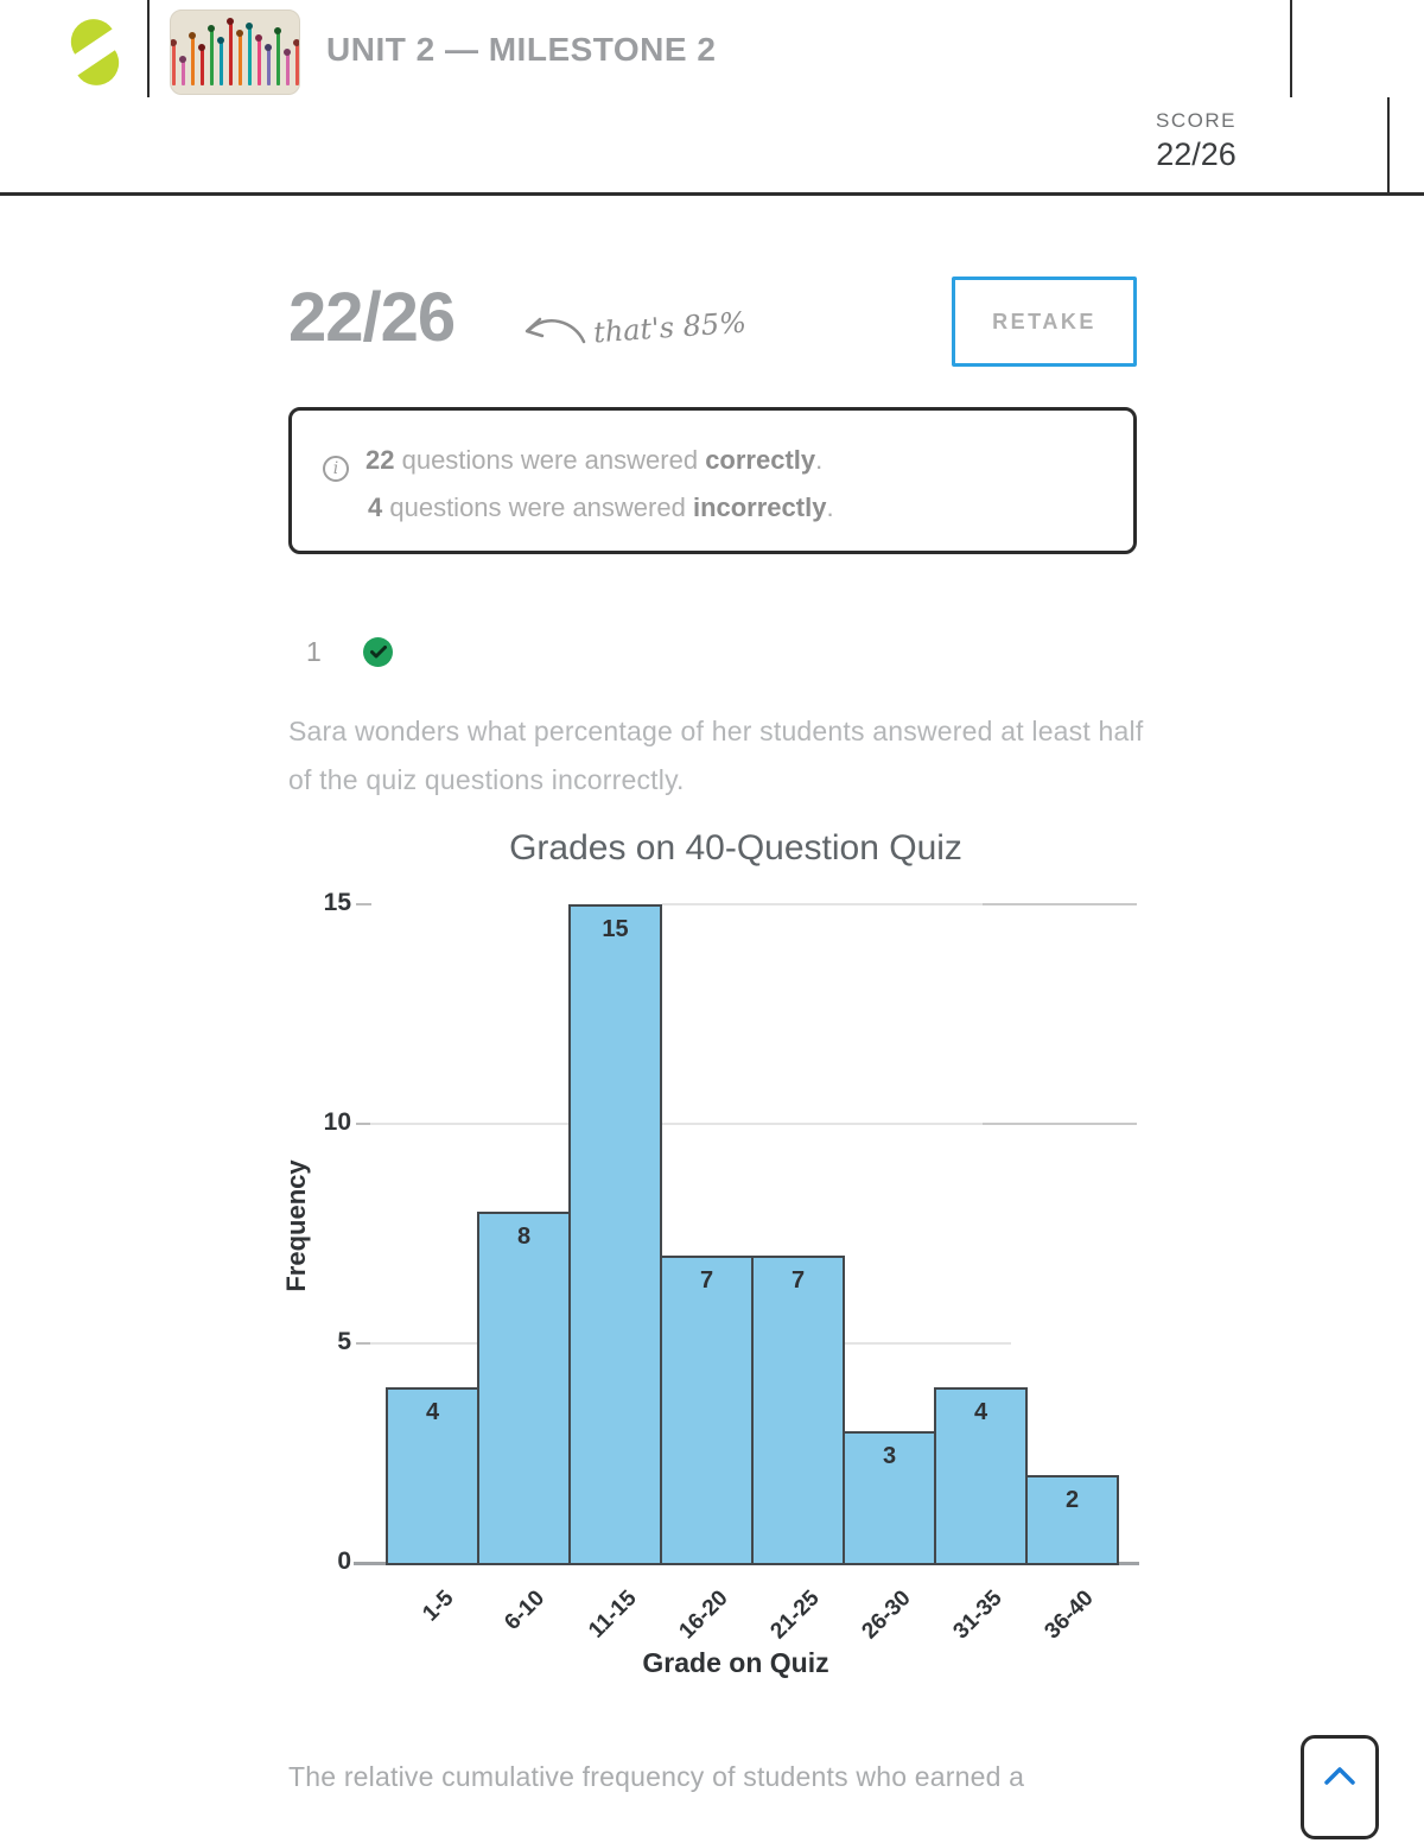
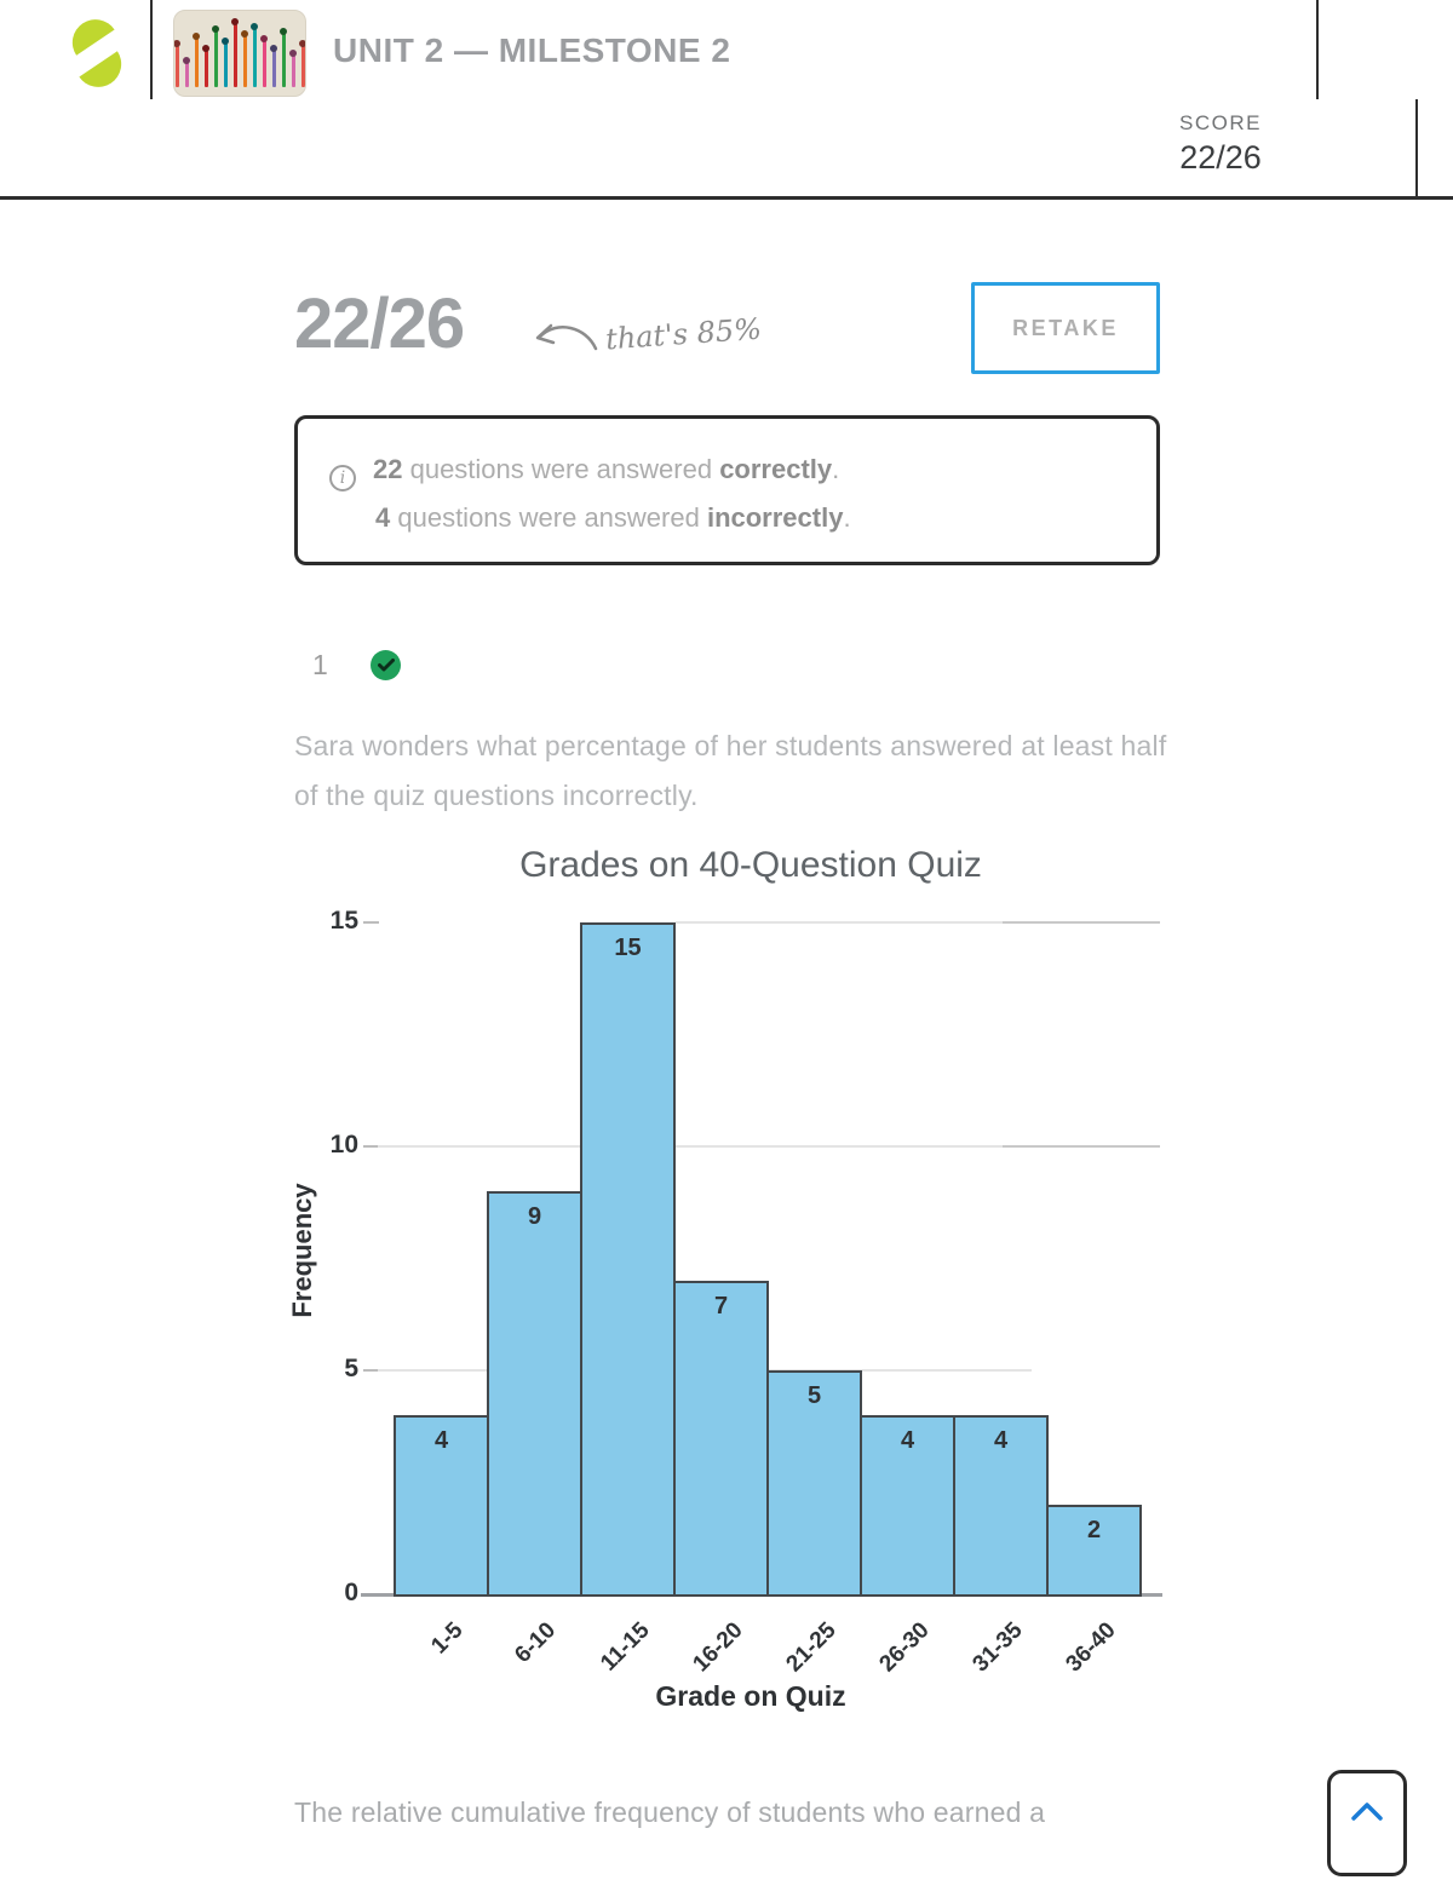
6-10: 8 -> 9
21-25: 7 -> 5
26-30: 3 -> 4
